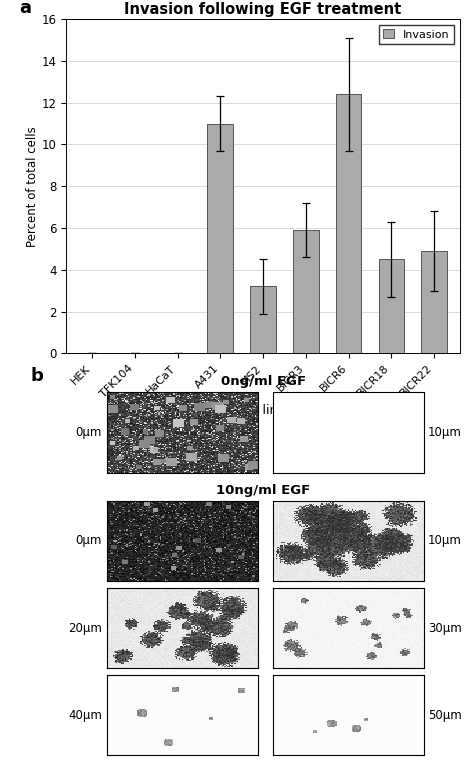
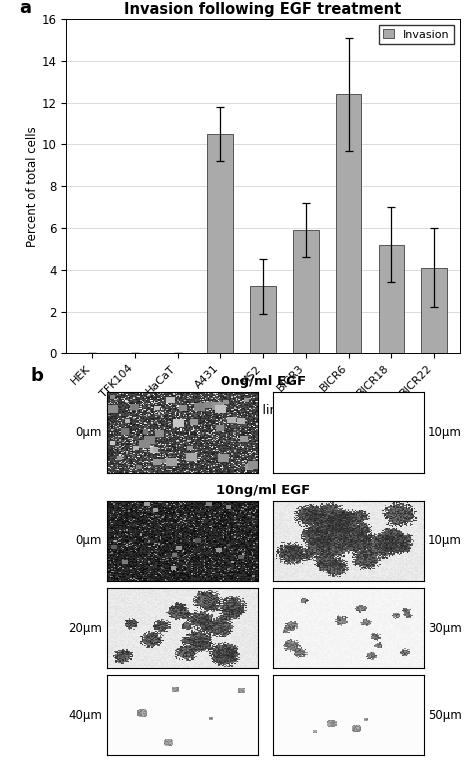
A431: 11.0 -> 10.5
BICR18: 4.5 -> 5.2
BICR22: 4.9 -> 4.1
